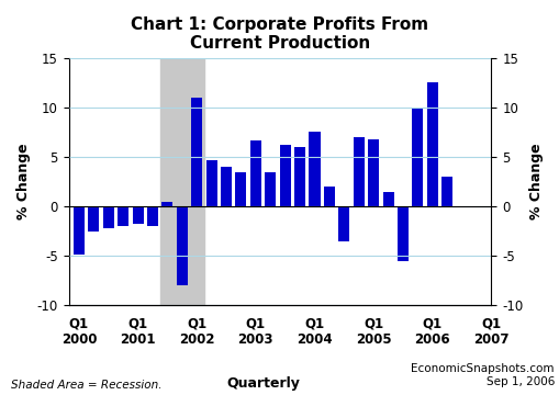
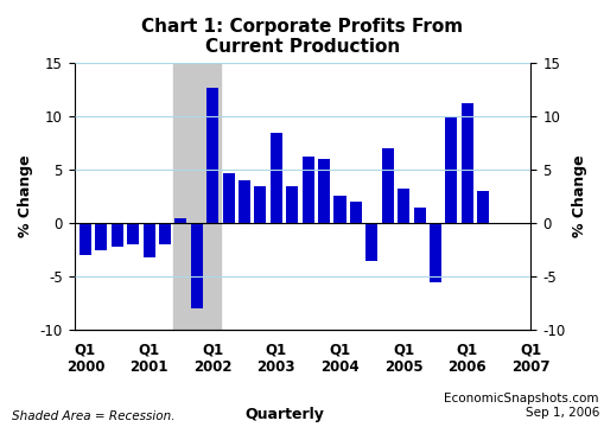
Q1 2000: -4.8 -> -3.0
Q1 2001: -1.8 -> -3.2
Q1 2002: 11.0 -> 12.6
Q1 2003: 6.7 -> 8.4
Q1 2004: 7.5 -> 2.6
Q1 2005: 6.8 -> 3.2
Q1 2006: 12.5 -> 11.2
